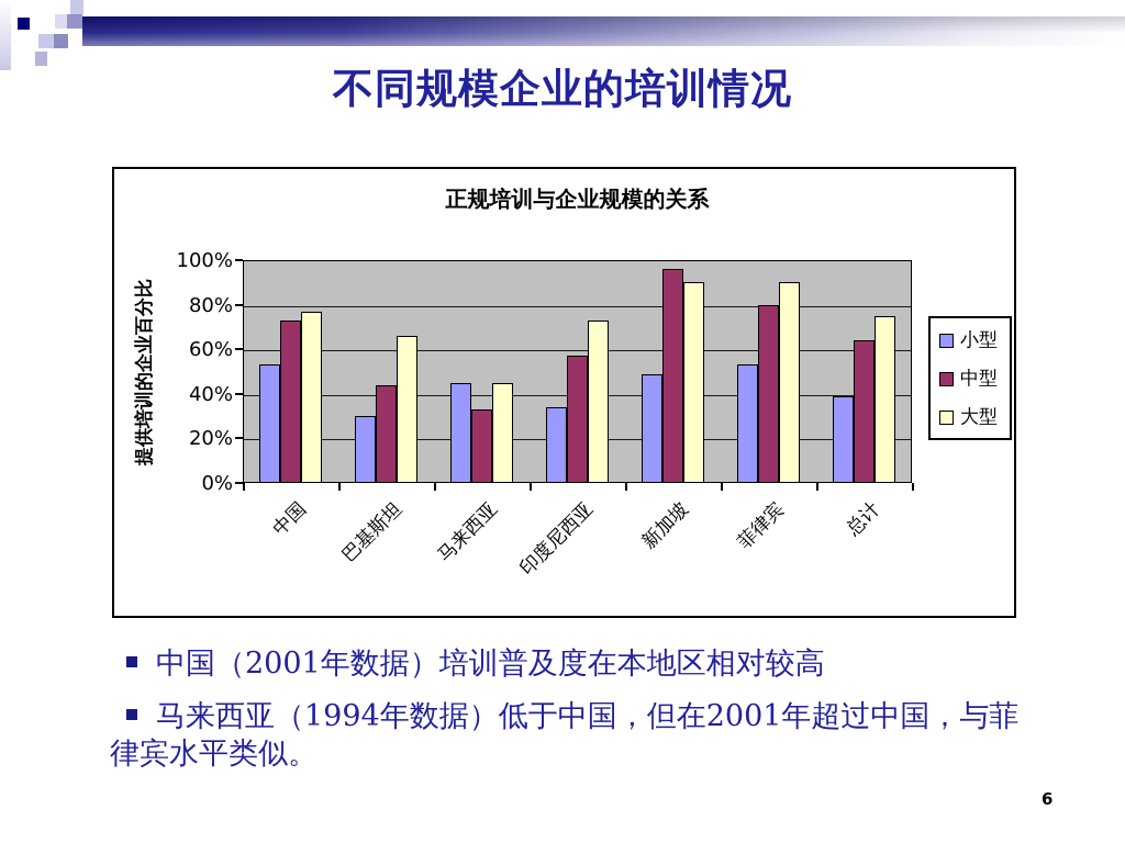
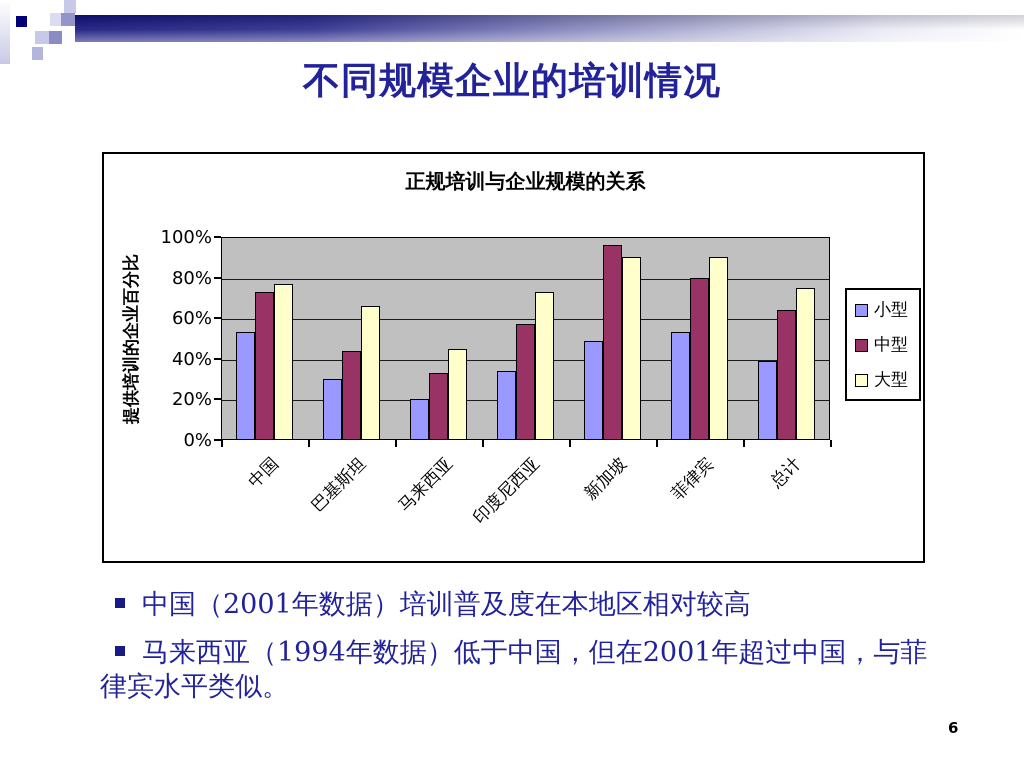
小型/马来西亚: 45% -> 20%
